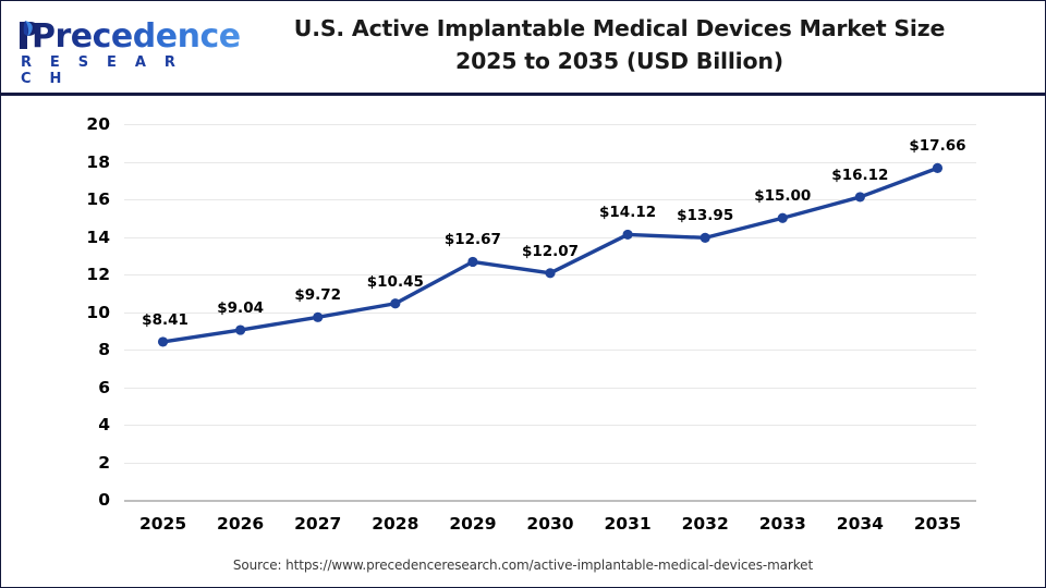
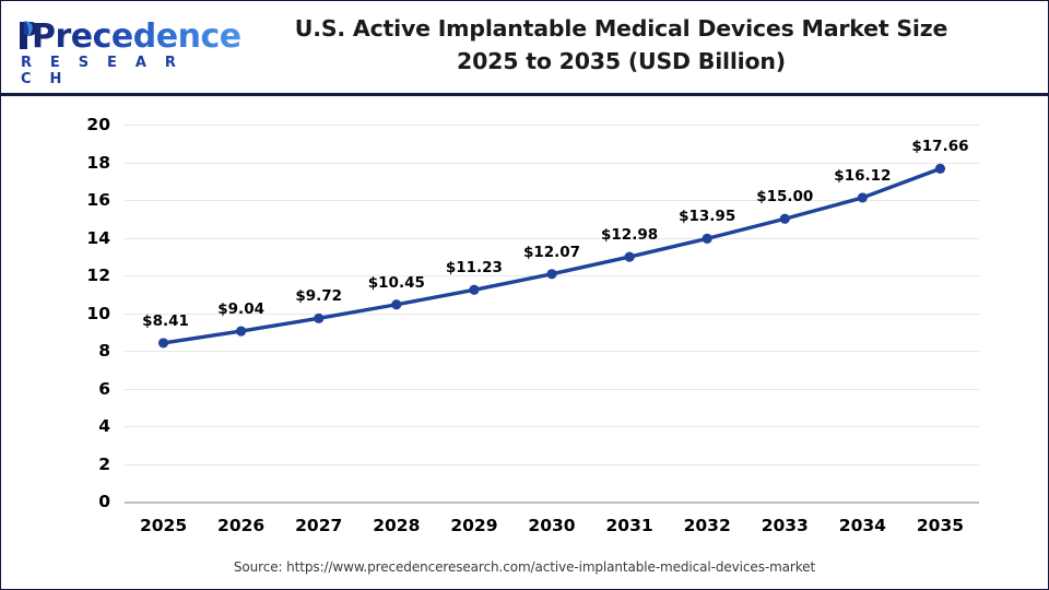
2029: $12.67 -> $11.23
2031: $14.12 -> $12.98
